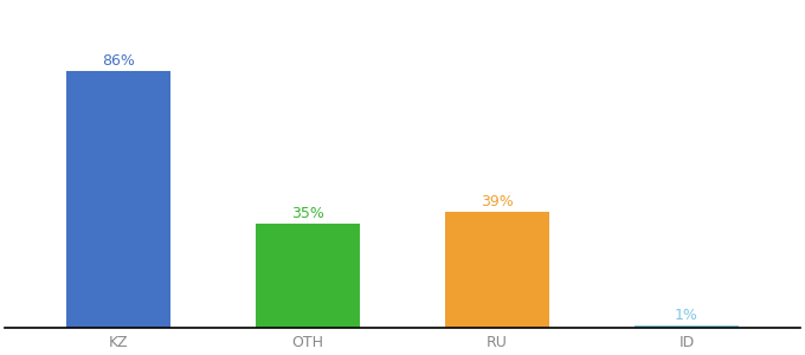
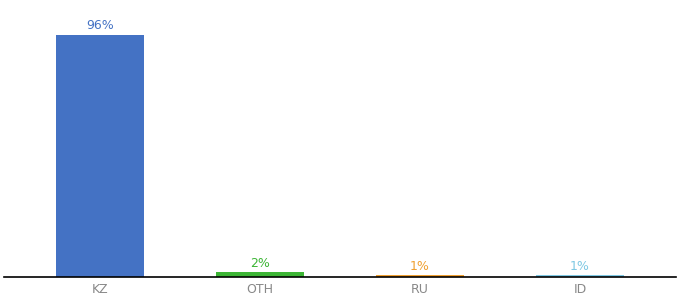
KZ: 86% -> 96%
OTH: 35% -> 2%
RU: 39% -> 1%
